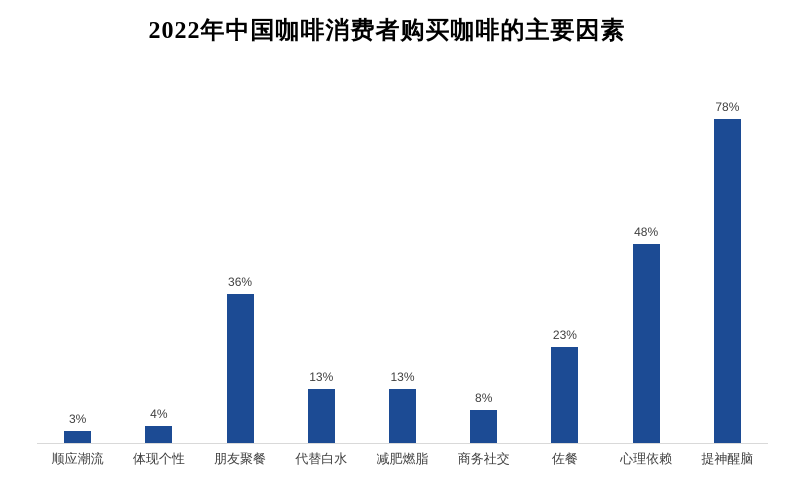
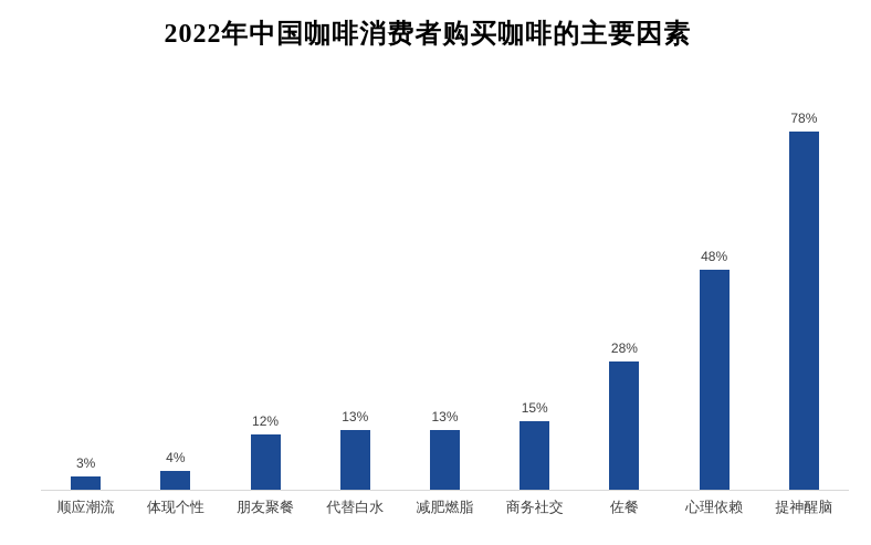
朋友聚餐: 36% -> 12%
商务社交: 8% -> 15%
佐餐: 23% -> 28%
